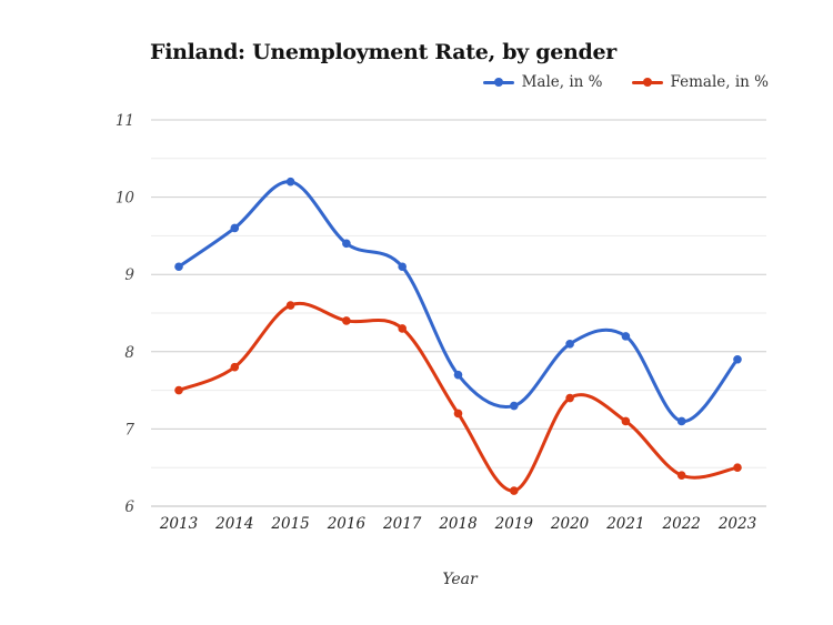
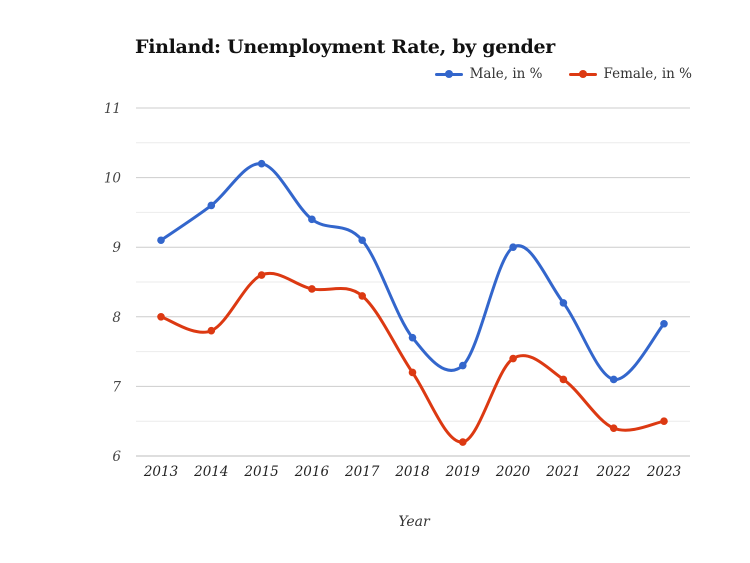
Female, in %/2013: 7.5 -> 8.0
Male, in %/2020: 8.1 -> 9.0
